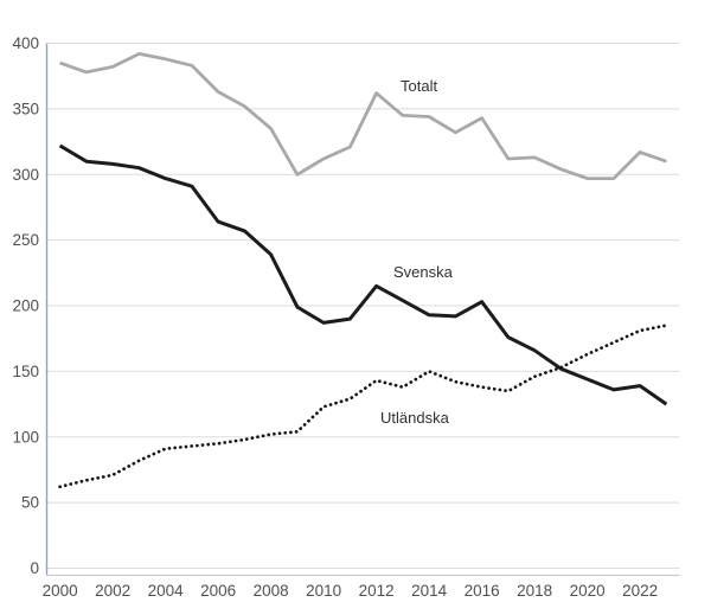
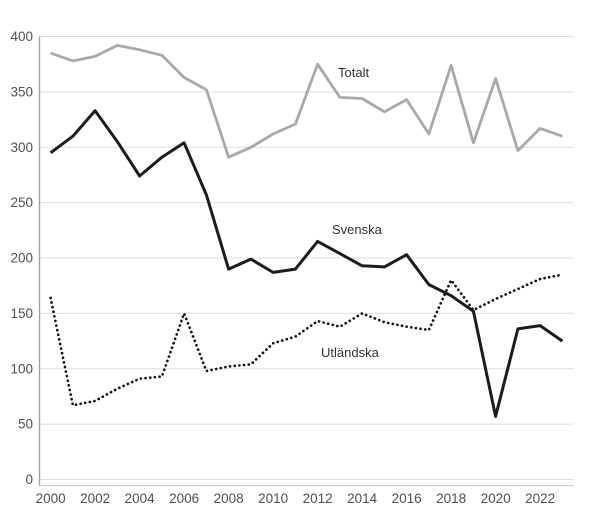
Svenska/2000: 322 -> 295
Utländska/2000: 62 -> 164
Svenska/2002: 308 -> 333
Svenska/2004: 297 -> 274
Svenska/2006: 264 -> 304
Utländska/2006: 95 -> 150
Totalt/2008: 335 -> 291
Svenska/2008: 239 -> 190
Totalt/2012: 362 -> 375
Totalt/2018: 313 -> 374
Utländska/2018: 146 -> 180
Totalt/2020: 297 -> 362
Svenska/2020: 144 -> 57
